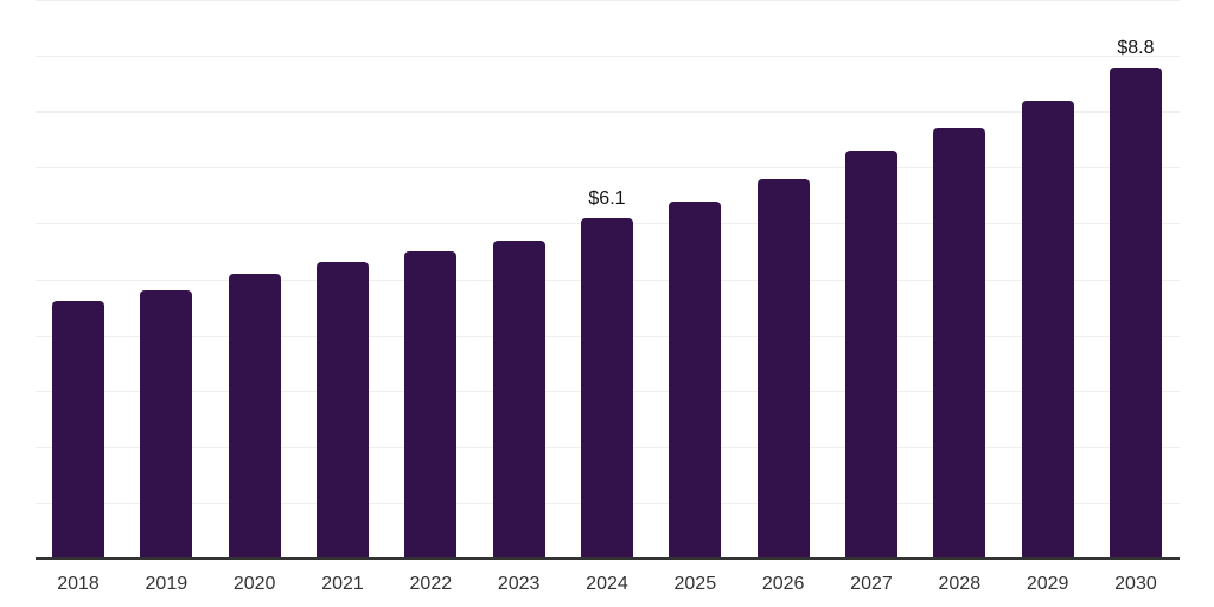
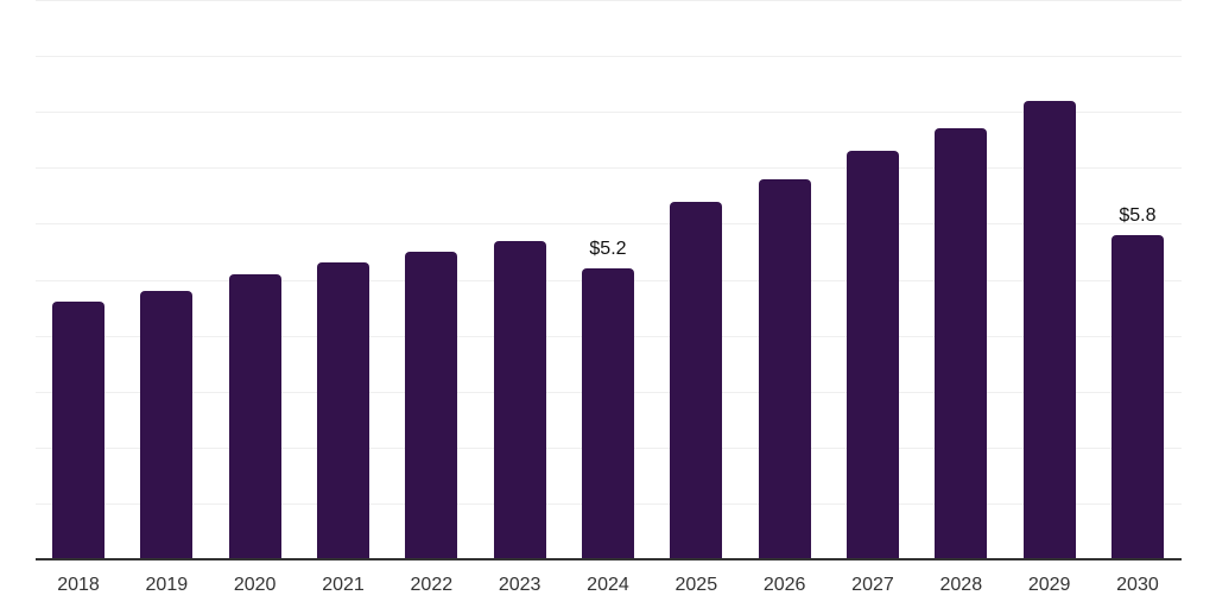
2024: $6.1 -> $5.2
2030: $8.8 -> $5.8
